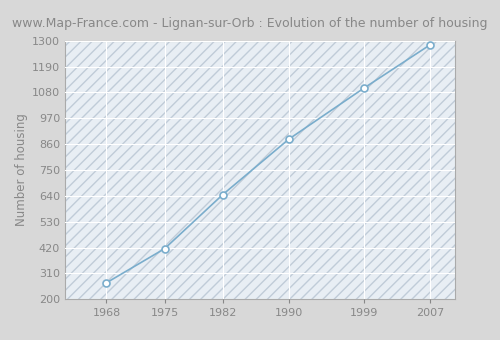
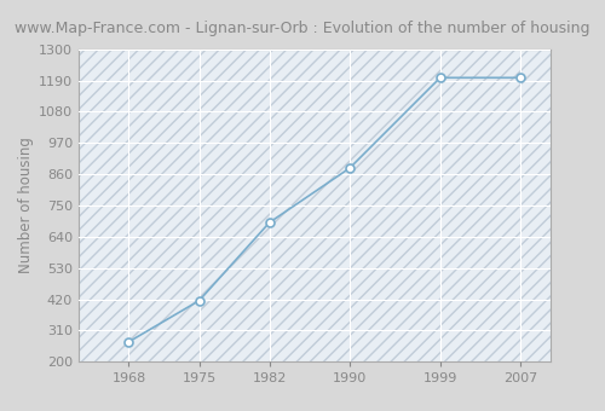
1982: 645 -> 690
1999: 1098 -> 1200
2007: 1283 -> 1200
